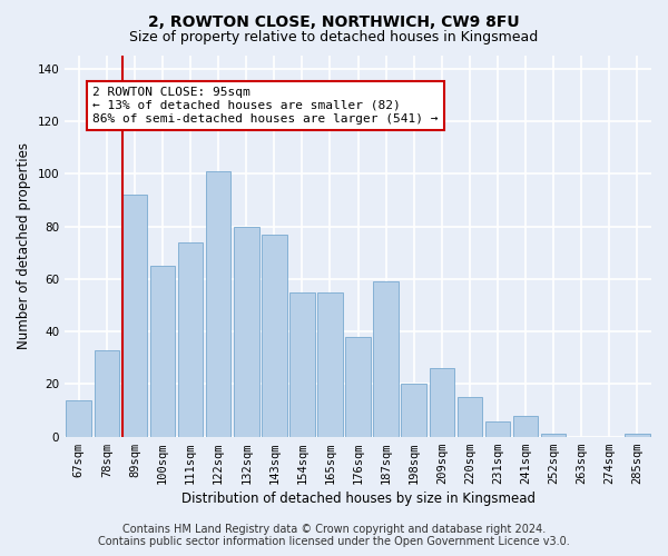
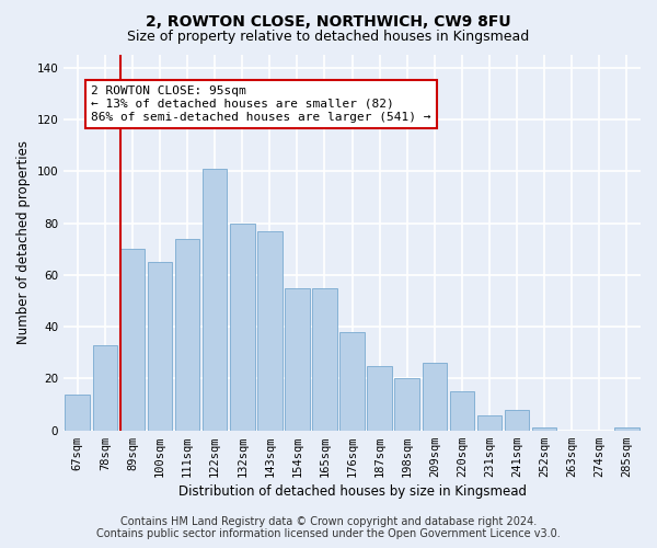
89sqm: 92 -> 70
187sqm: 59 -> 25
